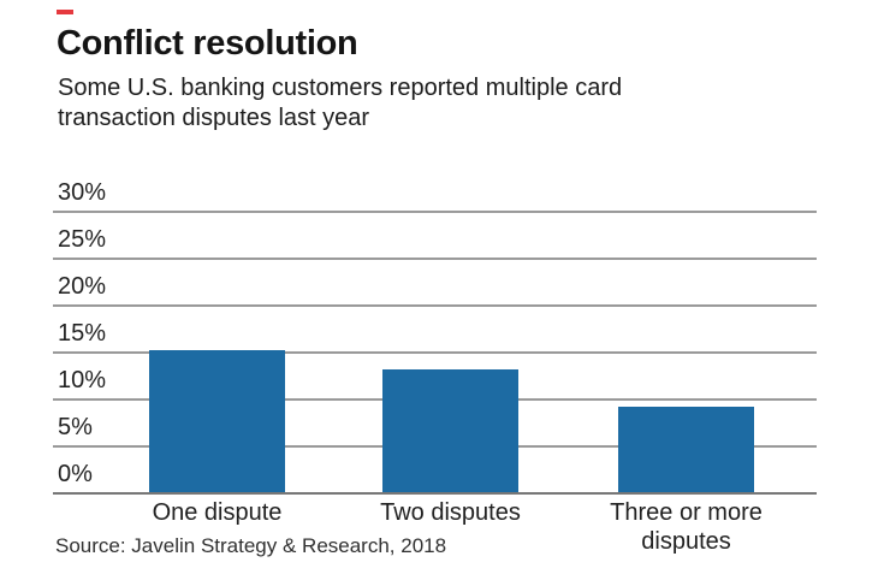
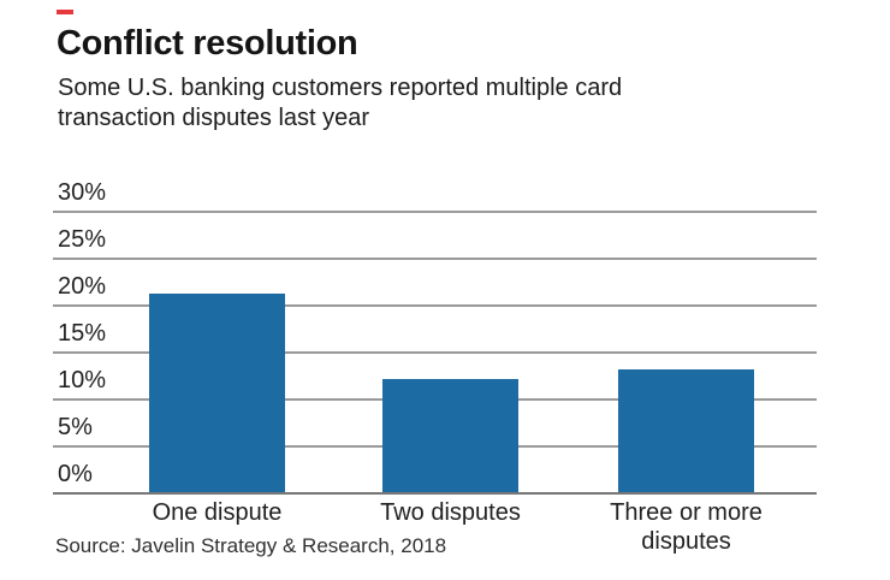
One dispute: 15% -> 21%
Two disputes: 13% -> 12%
Three or more disputes: 9% -> 13%
